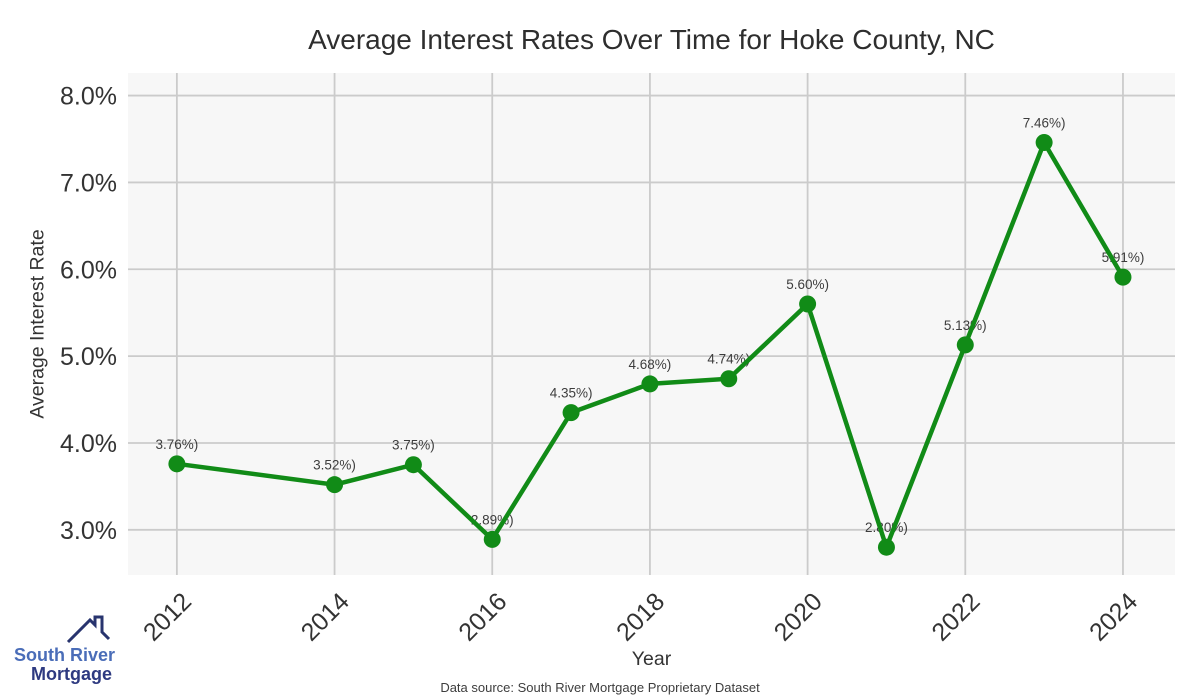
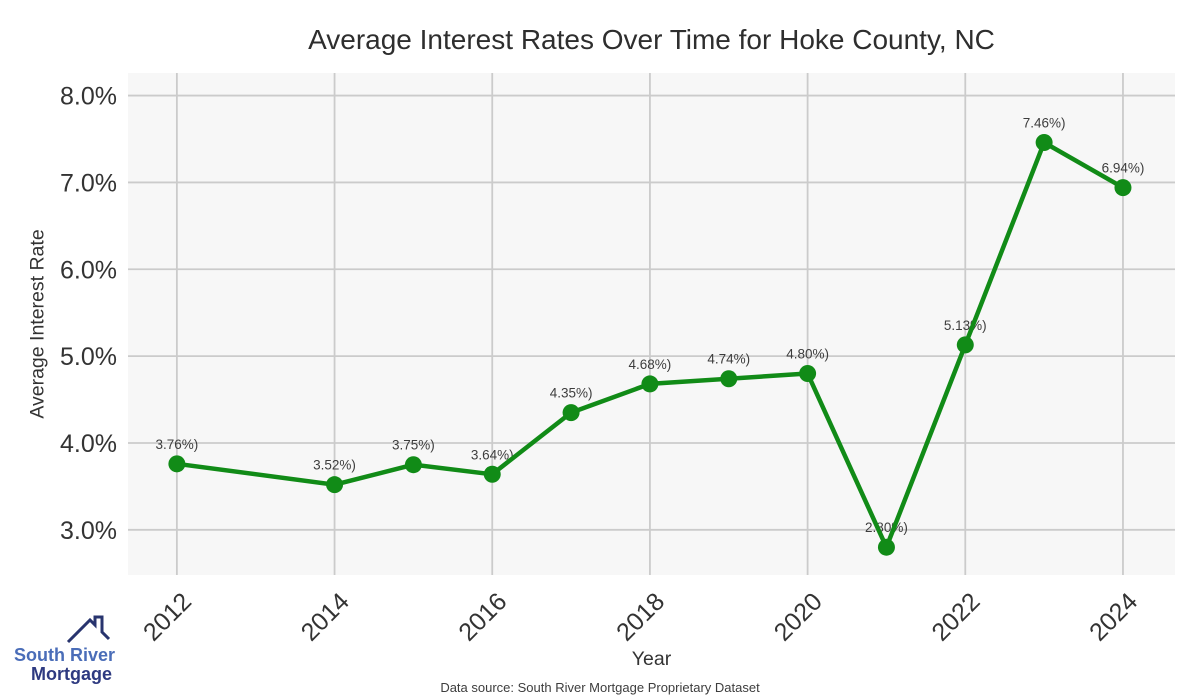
2016: 2.89% -> 3.64%
2020: 5.60% -> 4.80%
2024: 5.91% -> 6.94%
